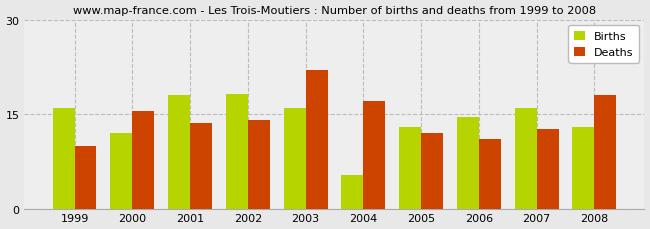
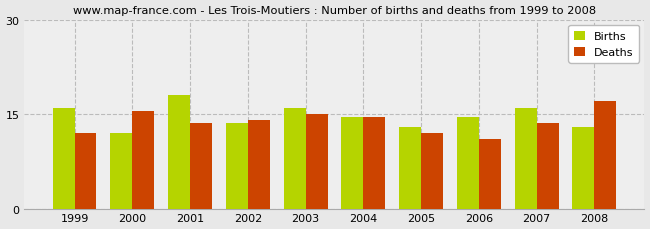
Deaths/1999: 10.0 -> 12.0
Births/2002: 18.2 -> 13.5
Deaths/2003: 22.0 -> 15.0
Births/2004: 5.4 -> 14.5
Deaths/2004: 17.0 -> 14.5
Deaths/2007: 12.6 -> 13.5
Deaths/2008: 18.0 -> 17.0
